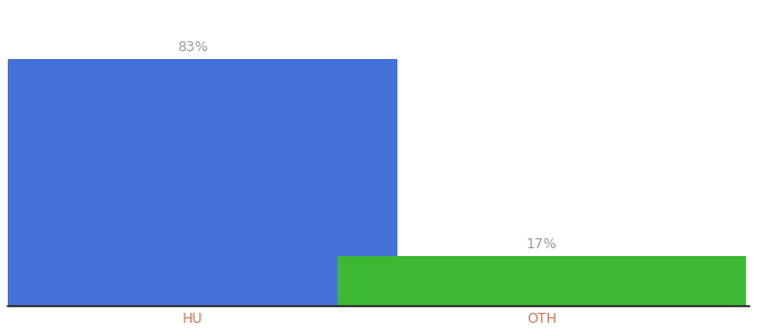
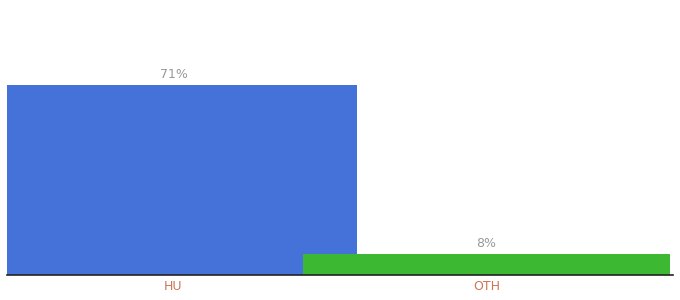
HU: 83% -> 71%
OTH: 17% -> 8%
